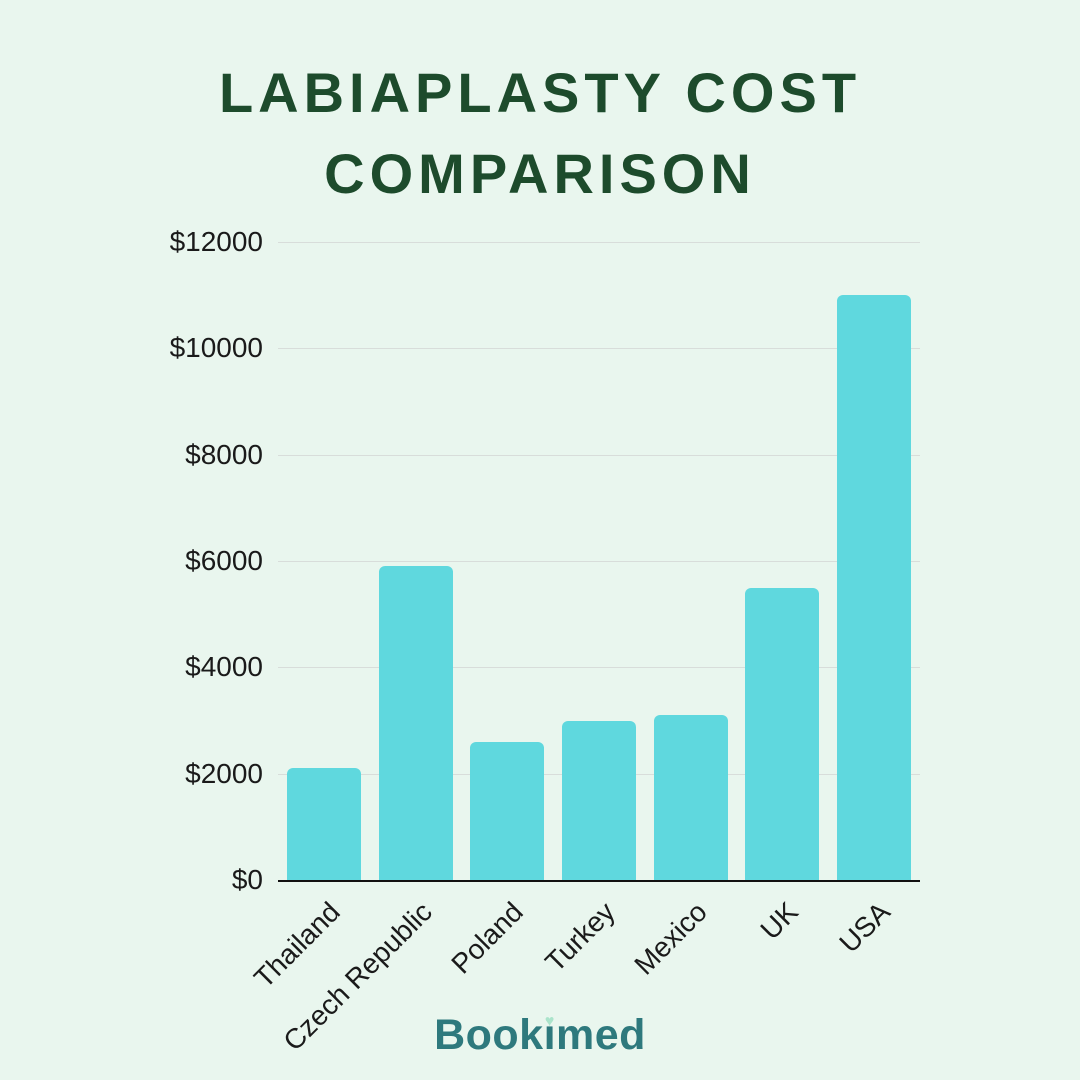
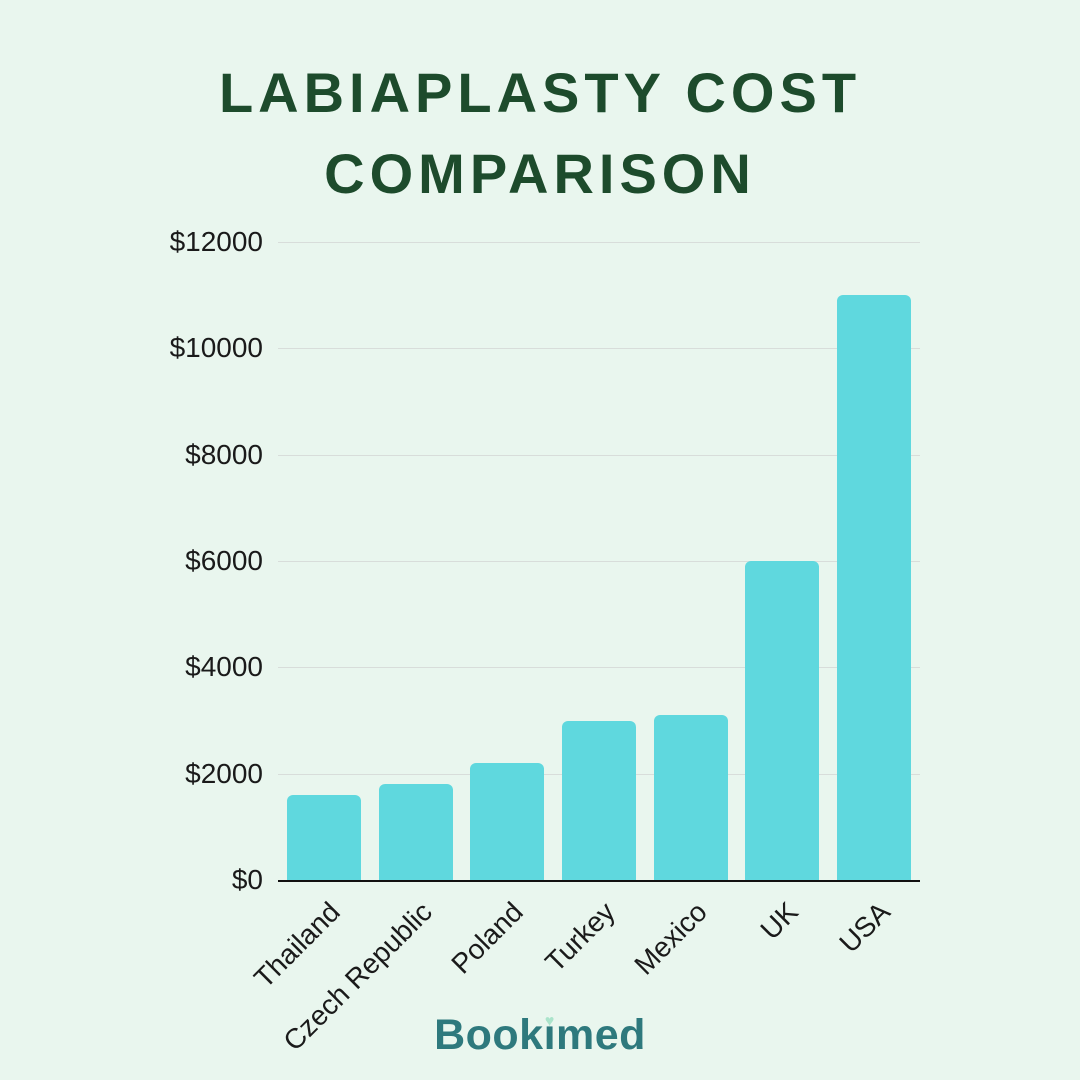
Thailand: $2100 -> $1600
Czech Republic: $5900 -> $1800
Poland: $2600 -> $2200
UK: $5500 -> $6000
